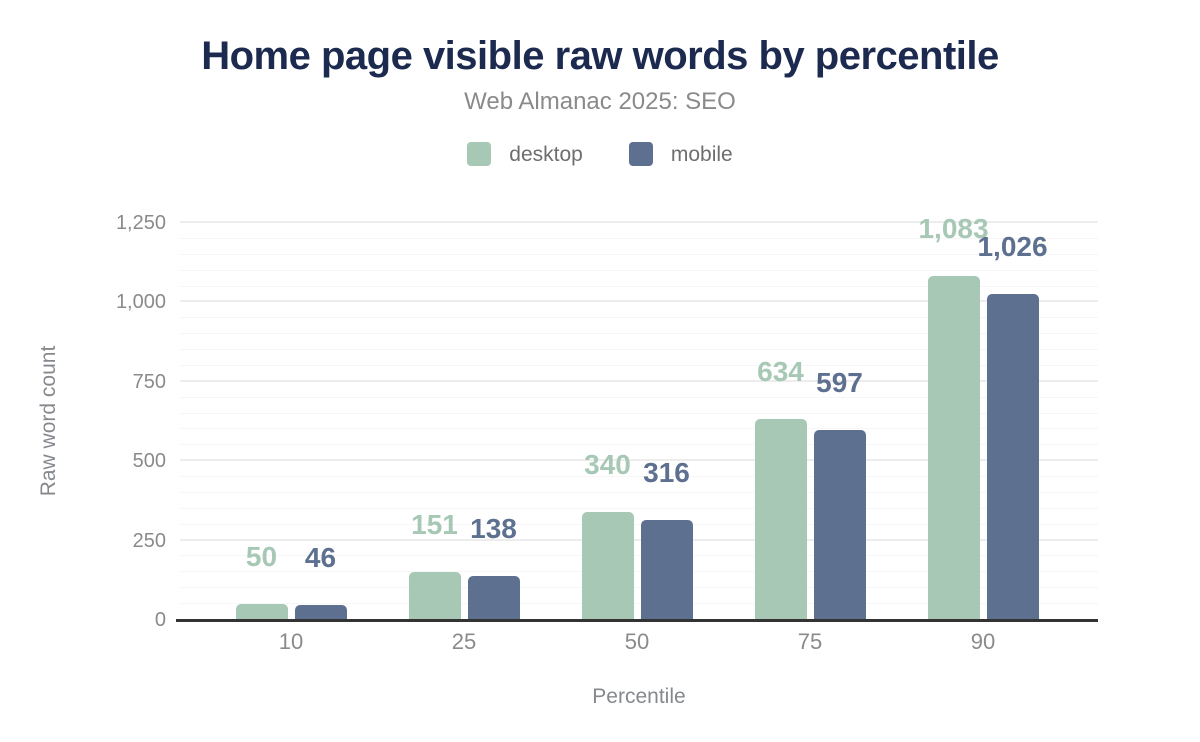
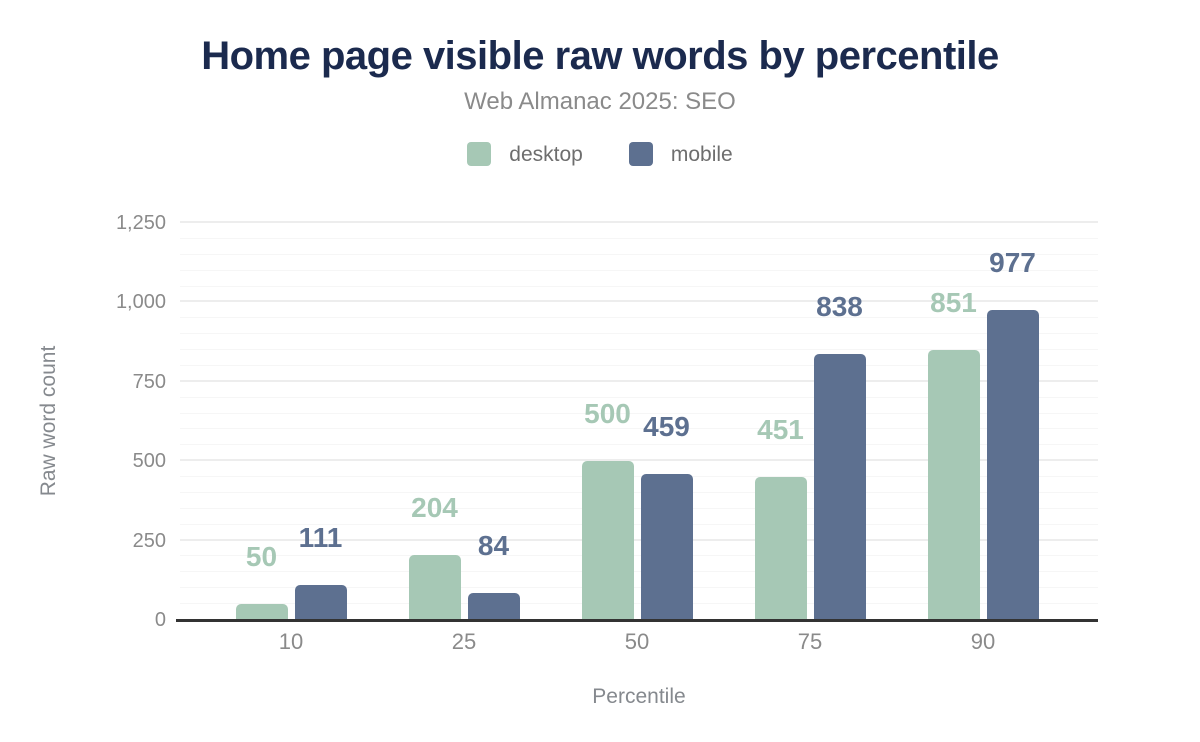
mobile/10: 46 -> 111
desktop/25: 151 -> 204
mobile/25: 138 -> 84
desktop/50: 340 -> 500
mobile/50: 316 -> 459
desktop/75: 634 -> 451
mobile/75: 597 -> 838
desktop/90: 1,083 -> 851
mobile/90: 1,026 -> 977
